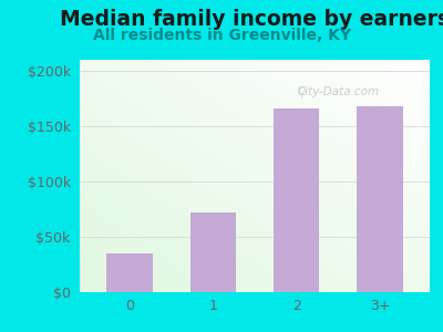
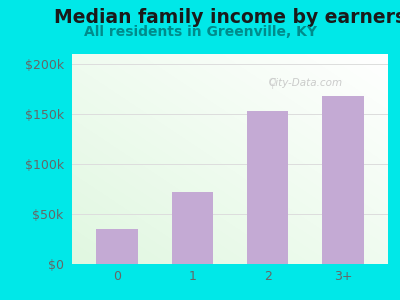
2: $166k -> $153k
